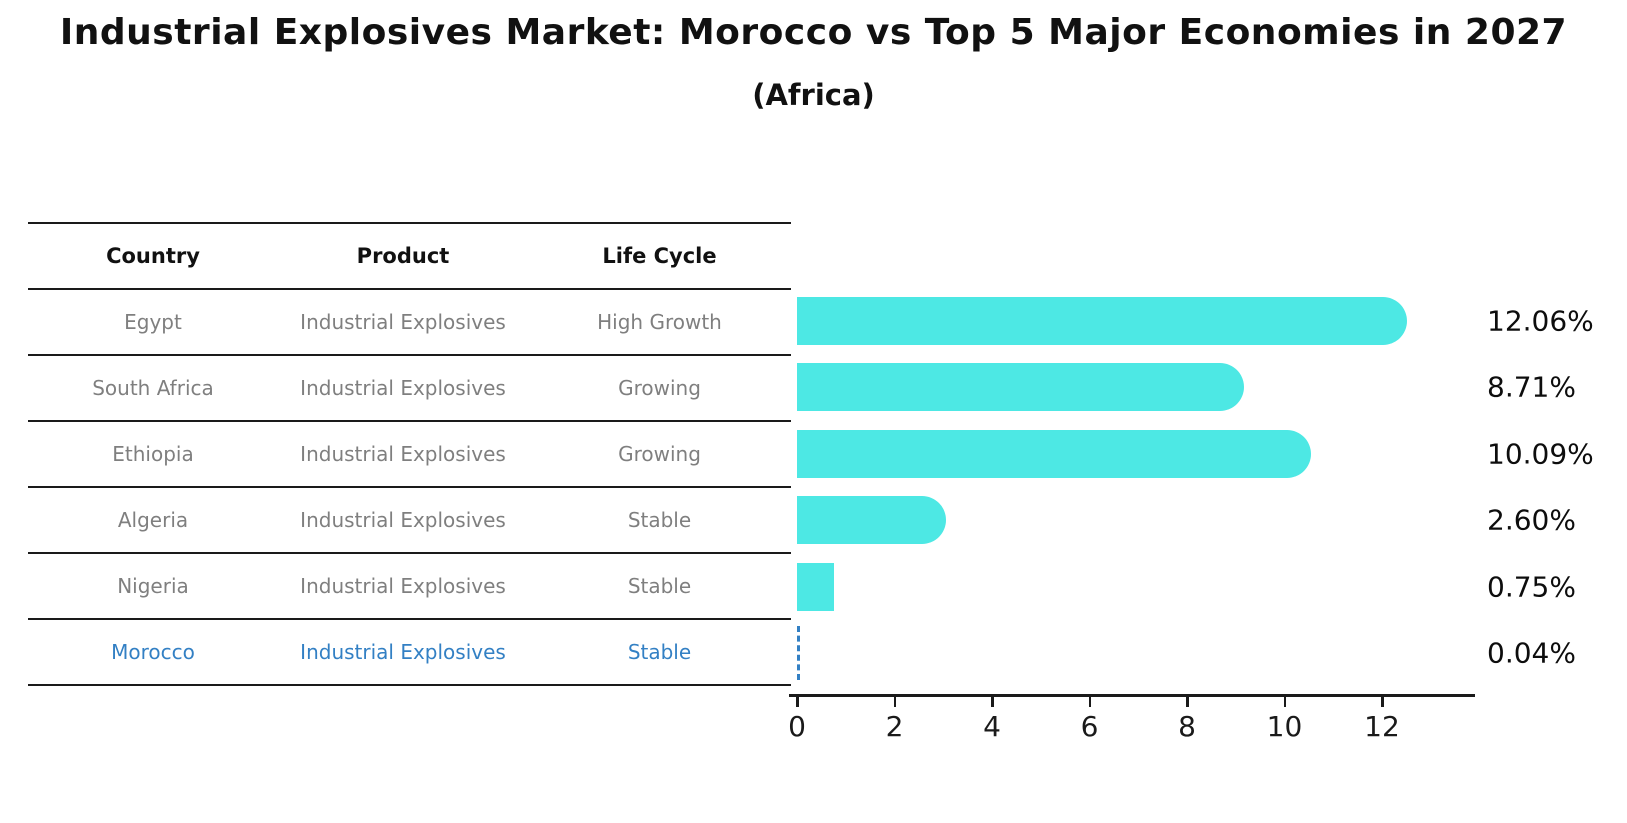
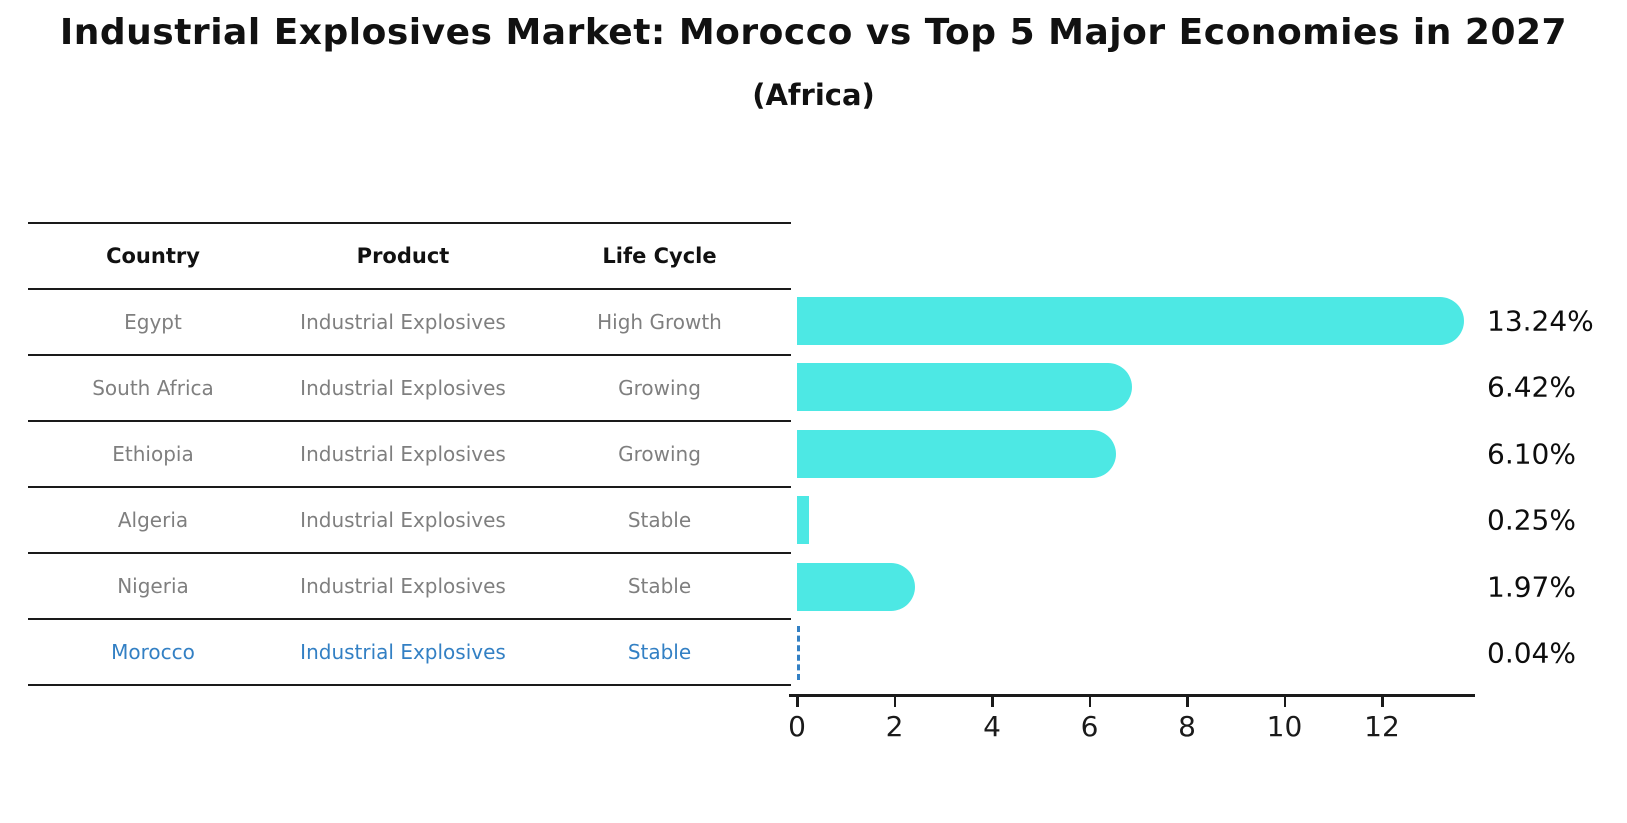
Egypt: 12.06% -> 13.24%
South Africa: 8.71% -> 6.42%
Ethiopia: 10.09% -> 6.10%
Algeria: 2.60% -> 0.25%
Nigeria: 0.75% -> 1.97%
